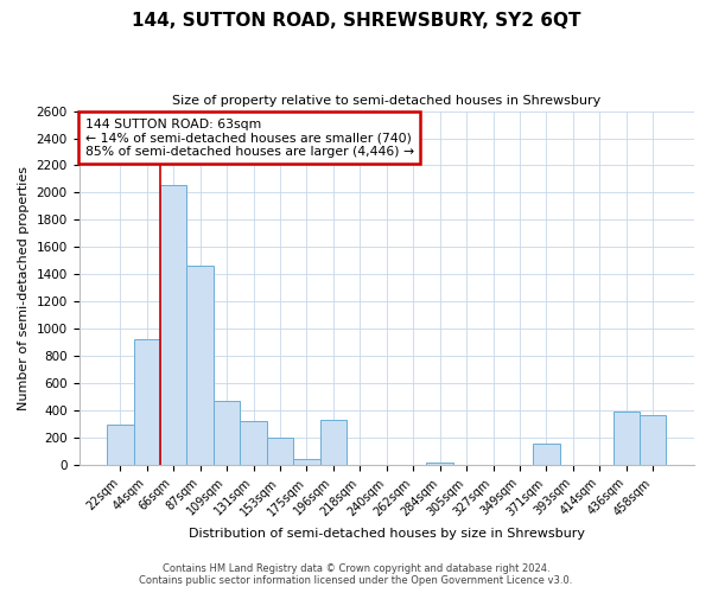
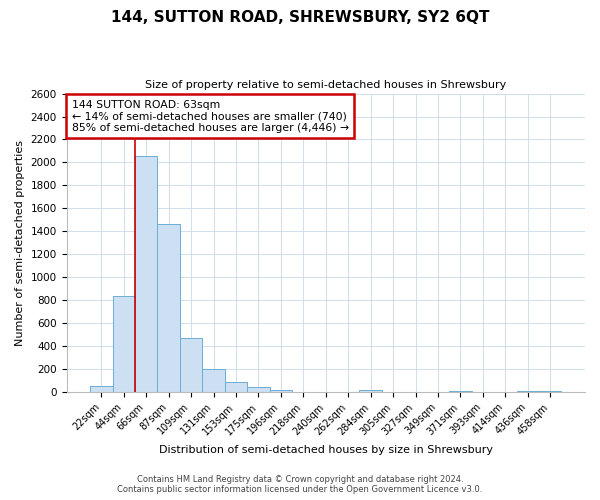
22sqm: 300 -> 50
44sqm: 920 -> 840
131sqm: 320 -> 200
153sqm: 200 -> 90
196sqm: 330 -> 20
371sqm: 160 -> 10
436sqm: 390 -> 10
458sqm: 370 -> 10
